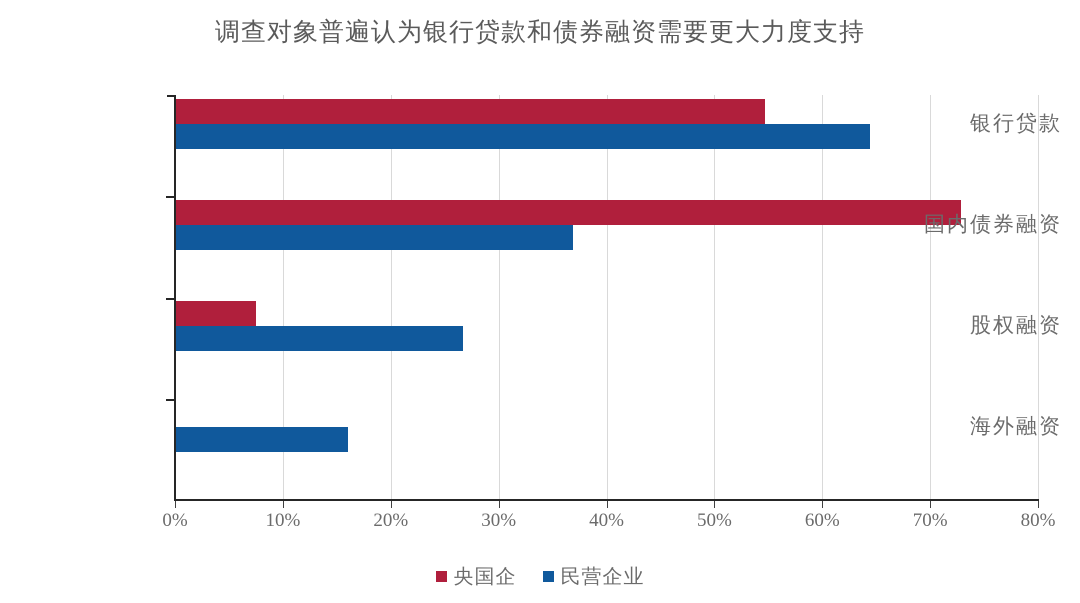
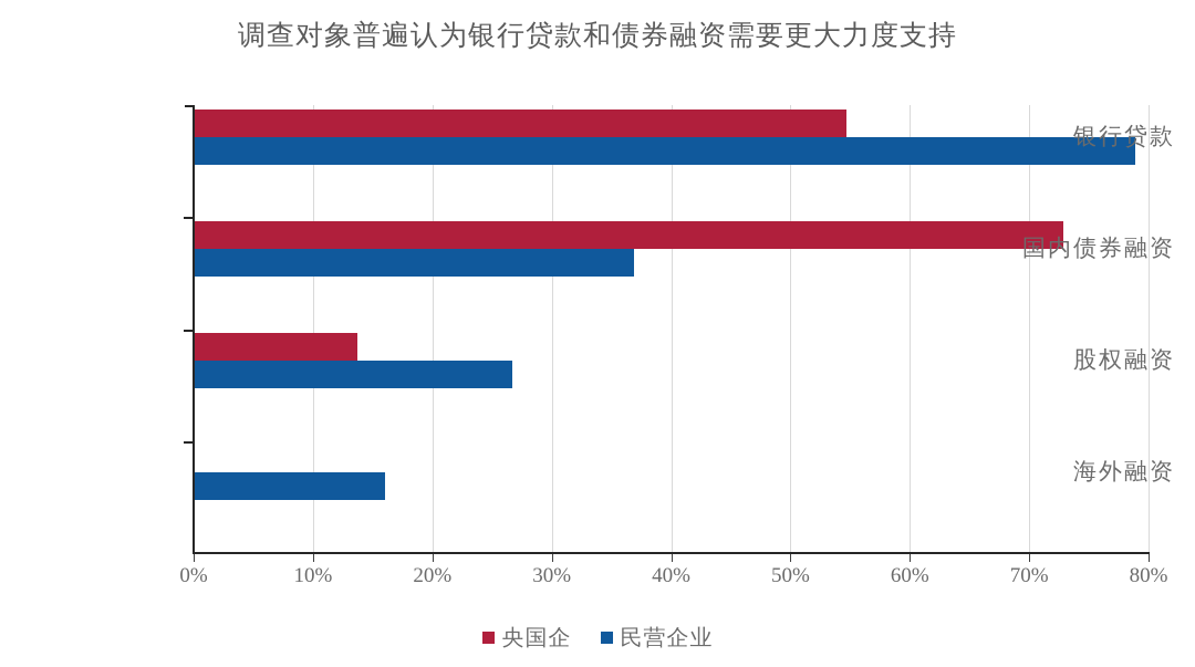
民营企业/银行贷款: 64.4% -> 78.9%
央国企/股权融资: 7.5% -> 13.7%
